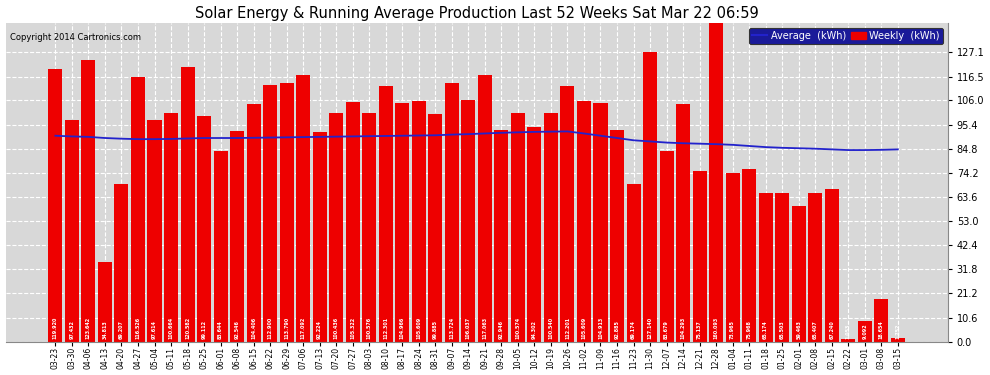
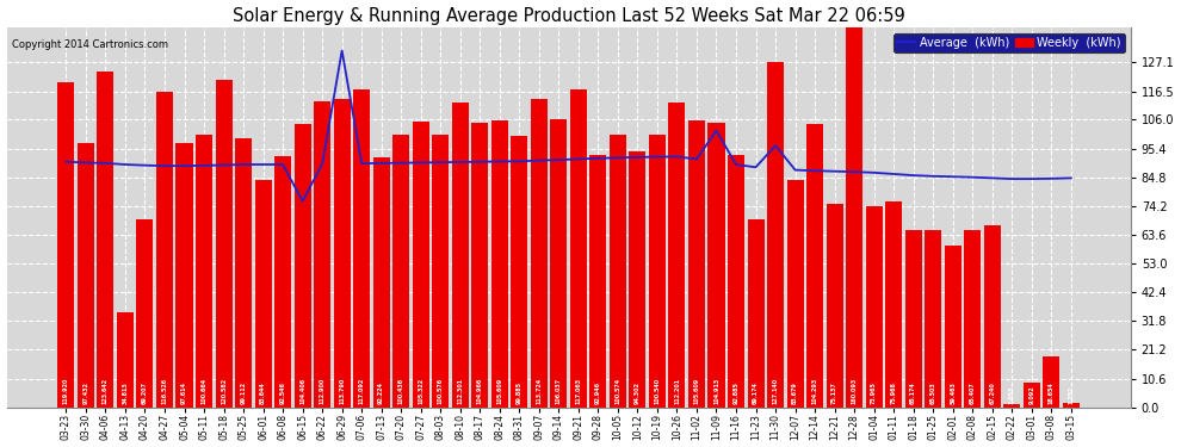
Average (kWh)/06-15: 89.6 -> 76.0
Average (kWh)/06-29: 89.8 -> 131.5
Average (kWh)/11-09: 90.5 -> 102.0
Average (kWh)/11-30: 88.0 -> 96.5
